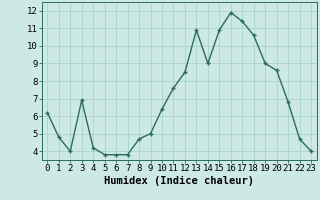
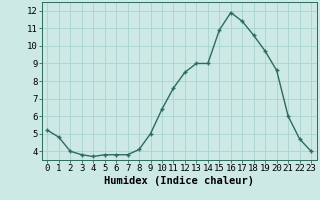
0: 6.2 -> 5.2
3: 6.9 -> 3.8
4: 4.2 -> 3.7
8: 4.7 -> 4.1
13: 10.9 -> 9.0
19: 9.0 -> 9.7
21: 6.8 -> 6.0
